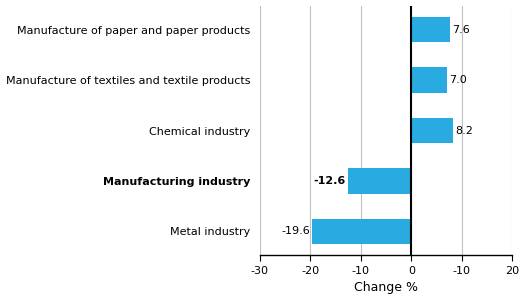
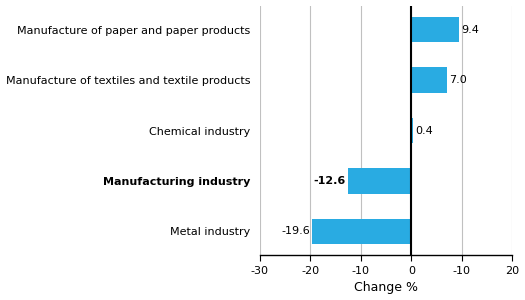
Manufacture of paper and paper products: 7.6 -> 9.4
Chemical industry: 8.2 -> 0.4
